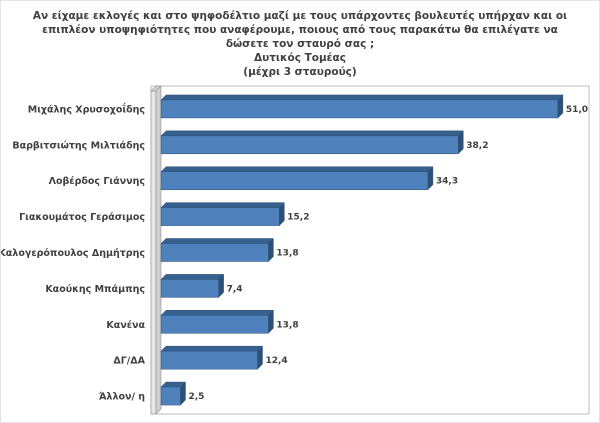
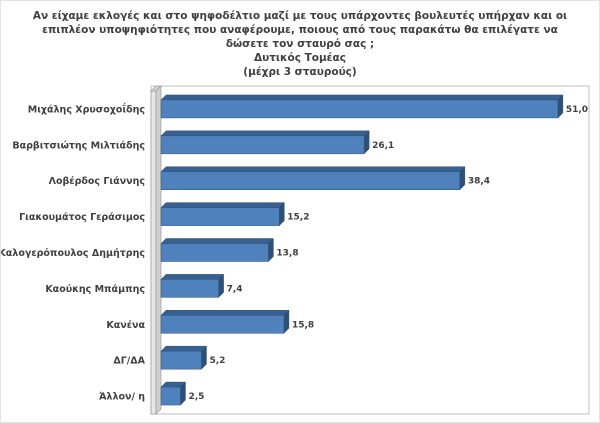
Βαρβιτσιώτης Μιλτιάδης: 38,2 -> 26,1
Λοβέρδος Γιάννης: 34,3 -> 38,4
Κανένα: 13,8 -> 15,8
ΔΓ/ΔΑ: 12,4 -> 5,2
